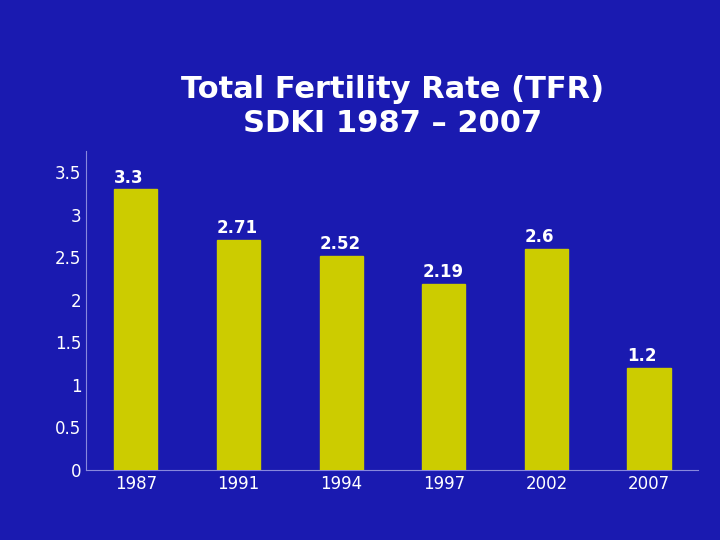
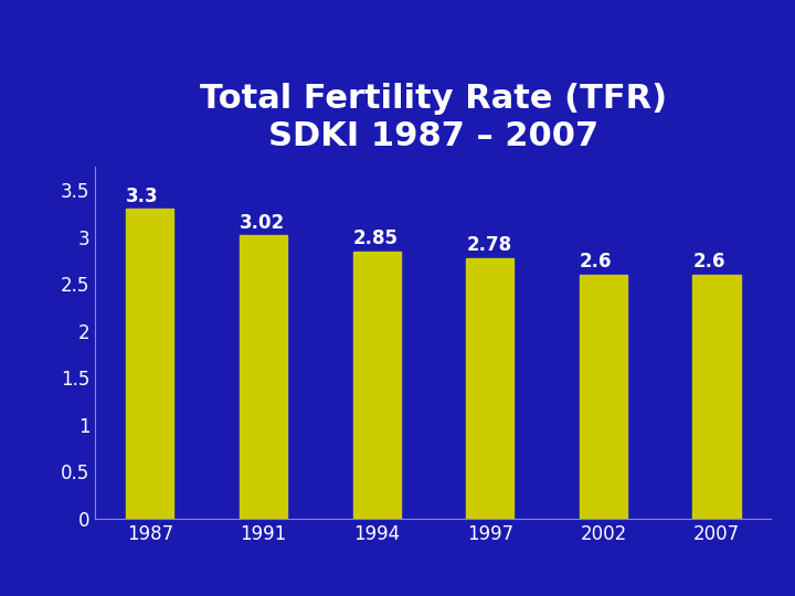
1991: 2.71 -> 3.02
1994: 2.52 -> 2.85
1997: 2.19 -> 2.78
2007: 1.2 -> 2.6
